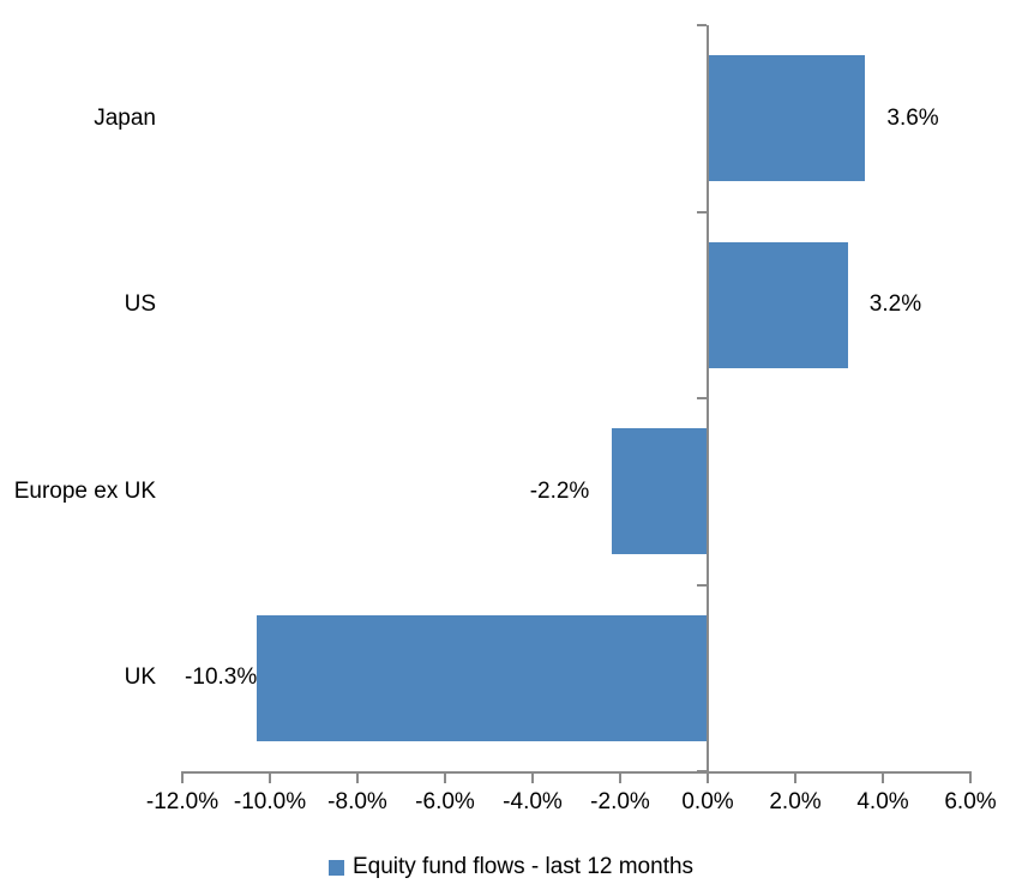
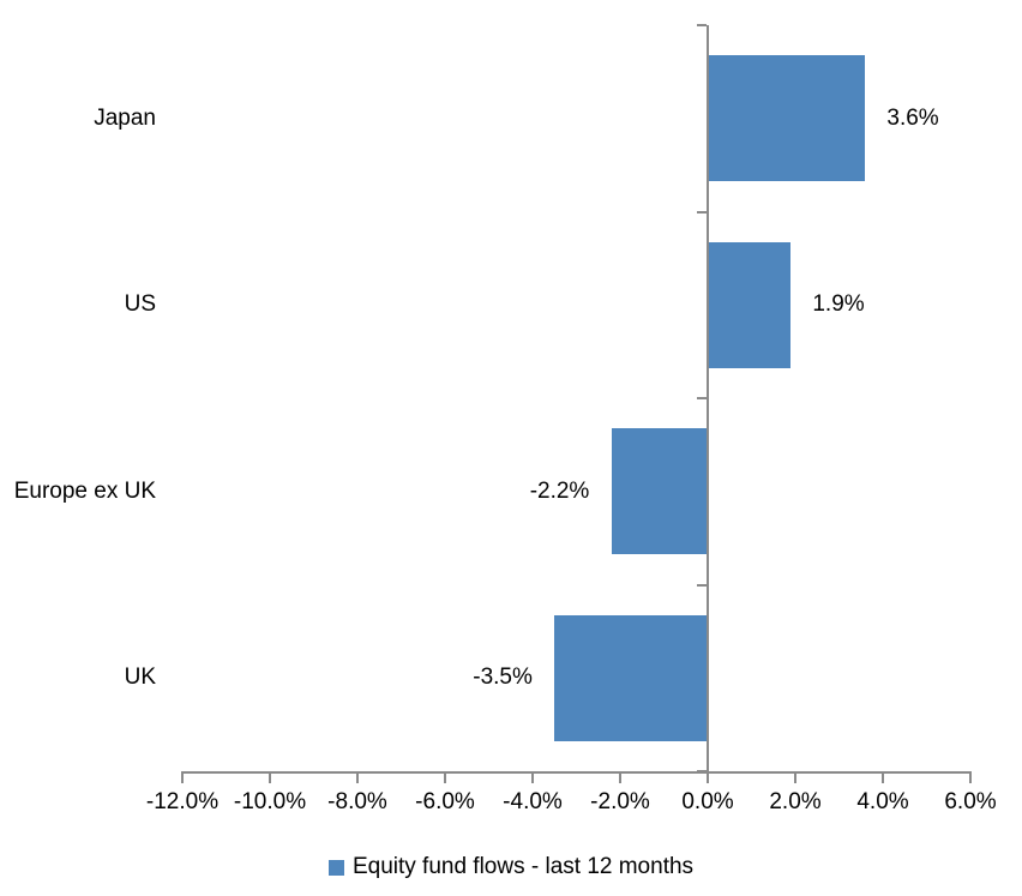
US: 3.2% -> 1.9%
UK: -10.3% -> -3.5%
